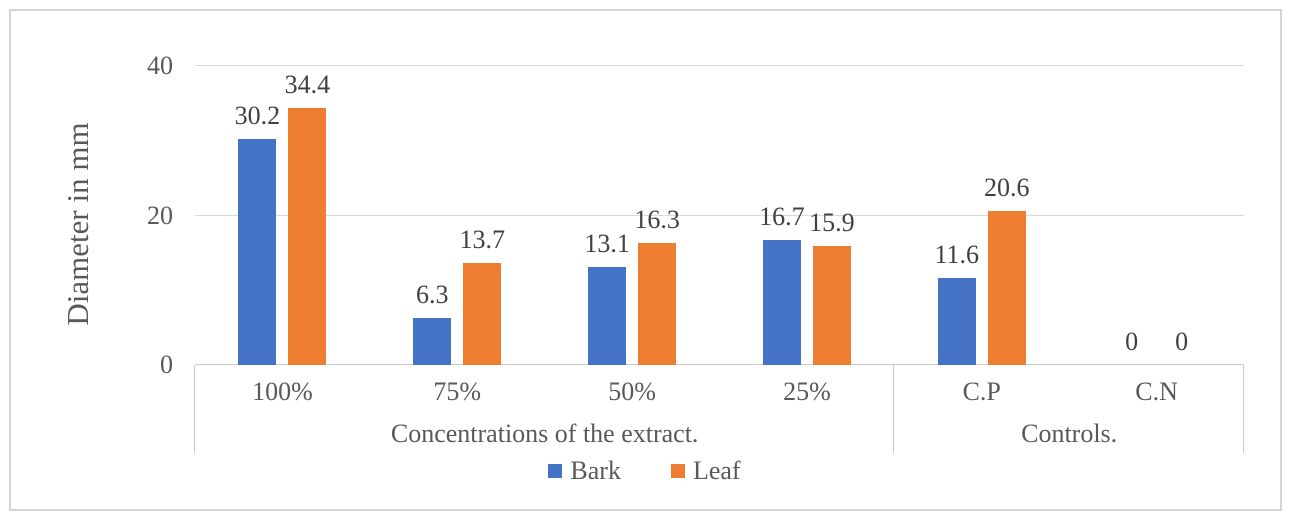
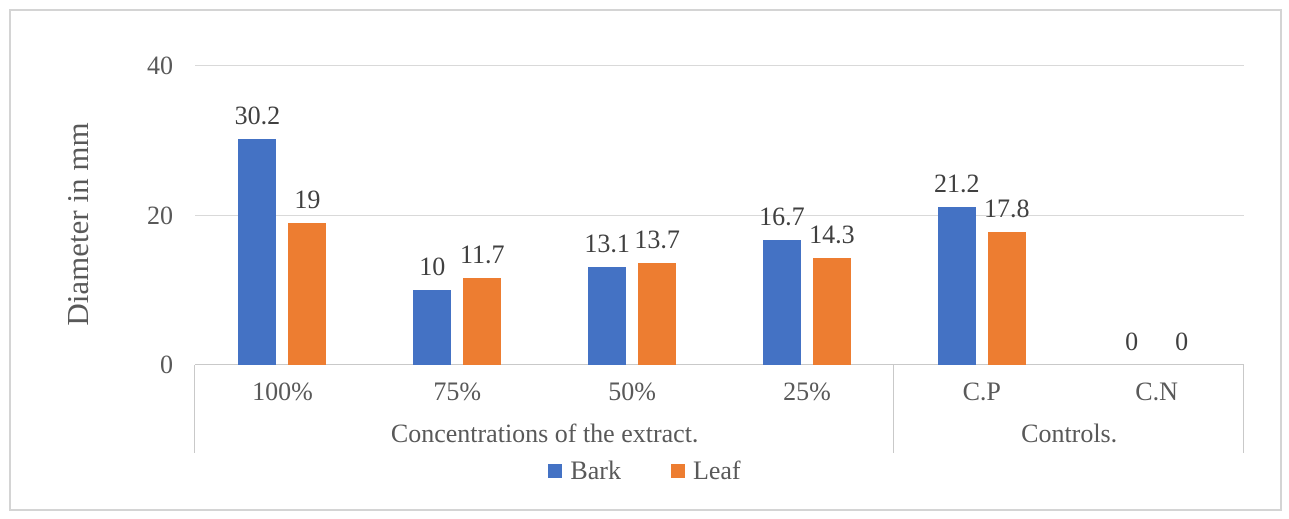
Leaf/100%: 34.4 -> 19
Bark/75%: 6.3 -> 10
Leaf/75%: 13.7 -> 11.7
Leaf/50%: 16.3 -> 13.7
Leaf/25%: 15.9 -> 14.3
Bark/C.P: 11.6 -> 21.2
Leaf/C.P: 20.6 -> 17.8
